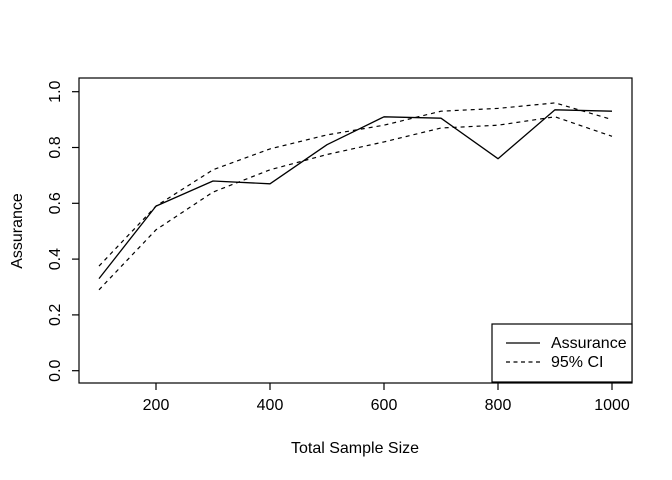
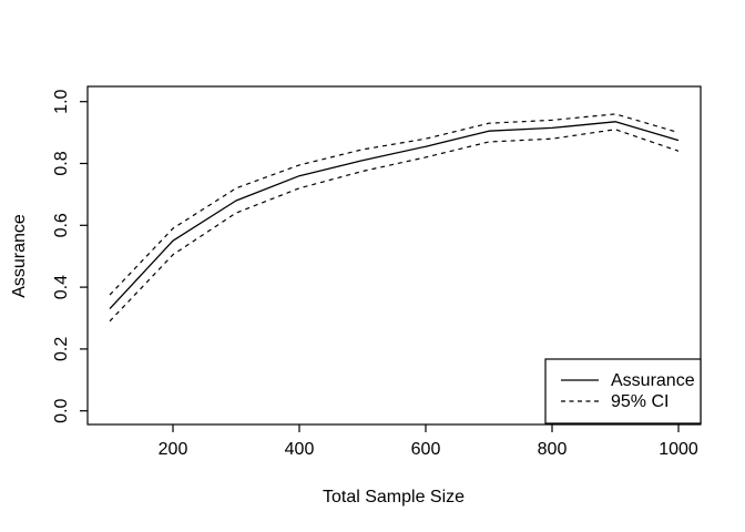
Assurance/200: 0.59 -> 0.55
Assurance/400: 0.67 -> 0.76
Assurance/600: 0.91 -> 0.85
Assurance/800: 0.76 -> 0.92
Assurance/1000: 0.93 -> 0.88
